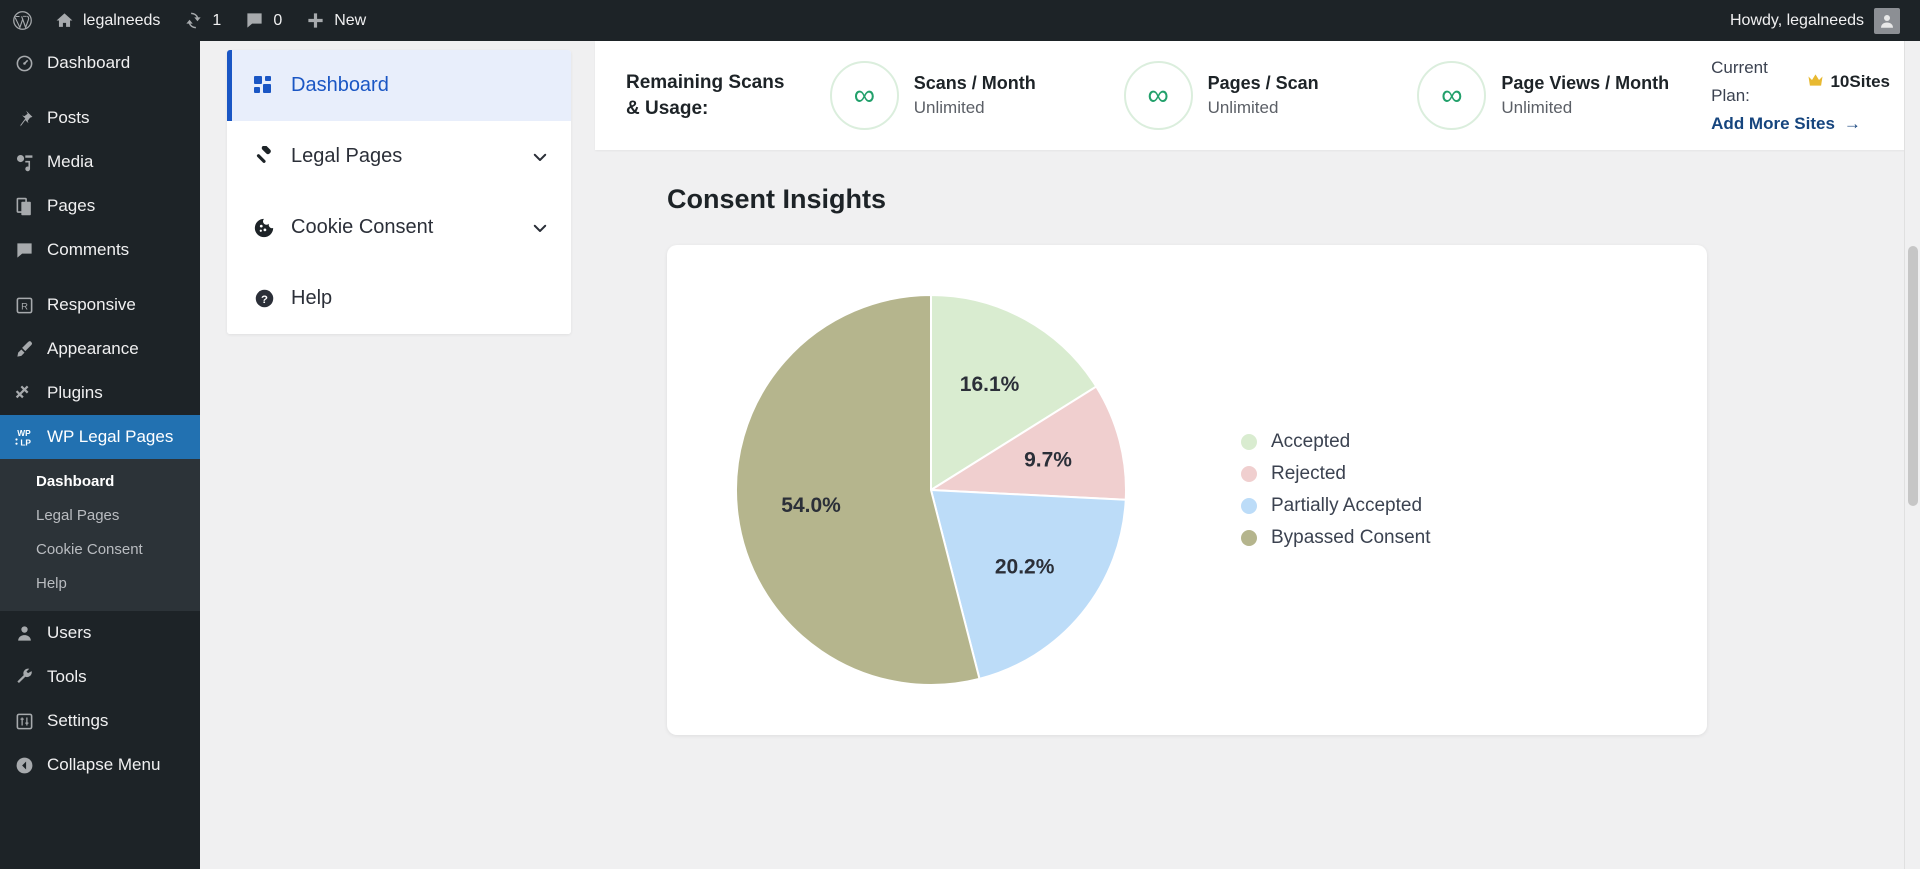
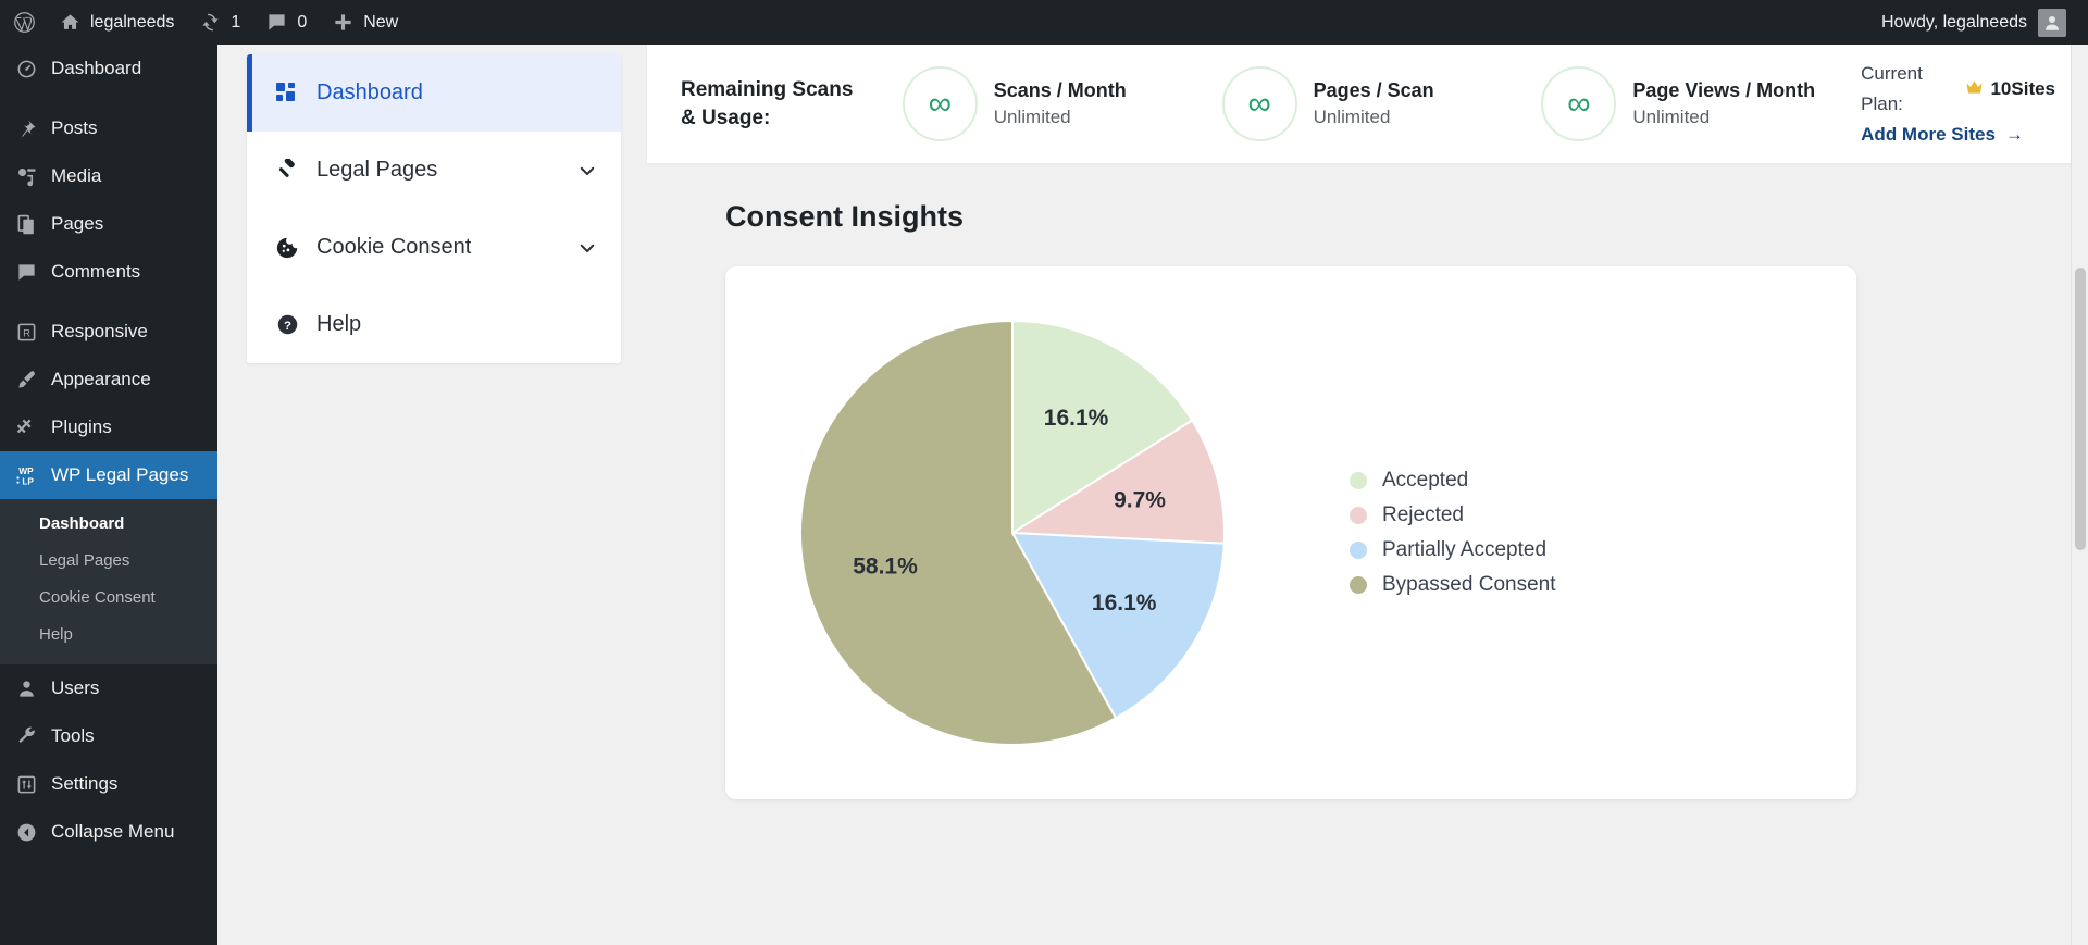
Partially Accepted: 20.2% -> 16.1%
Bypassed Consent: 54.0% -> 58.1%
